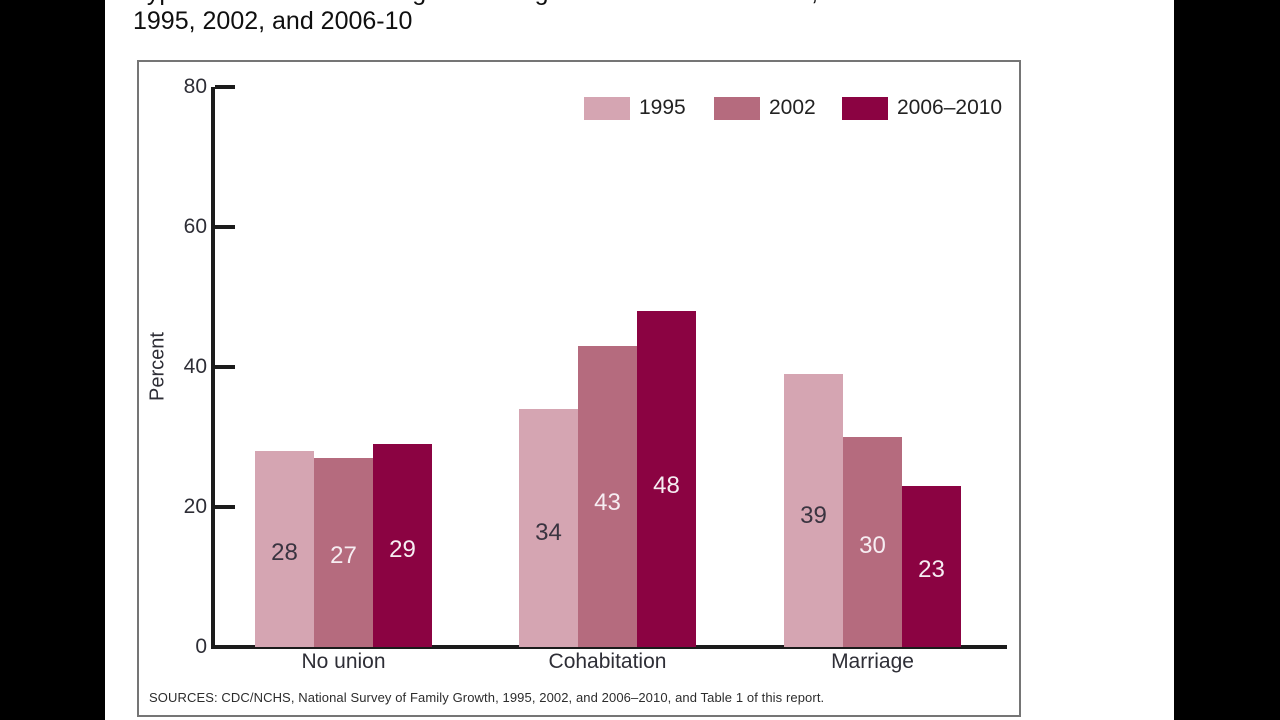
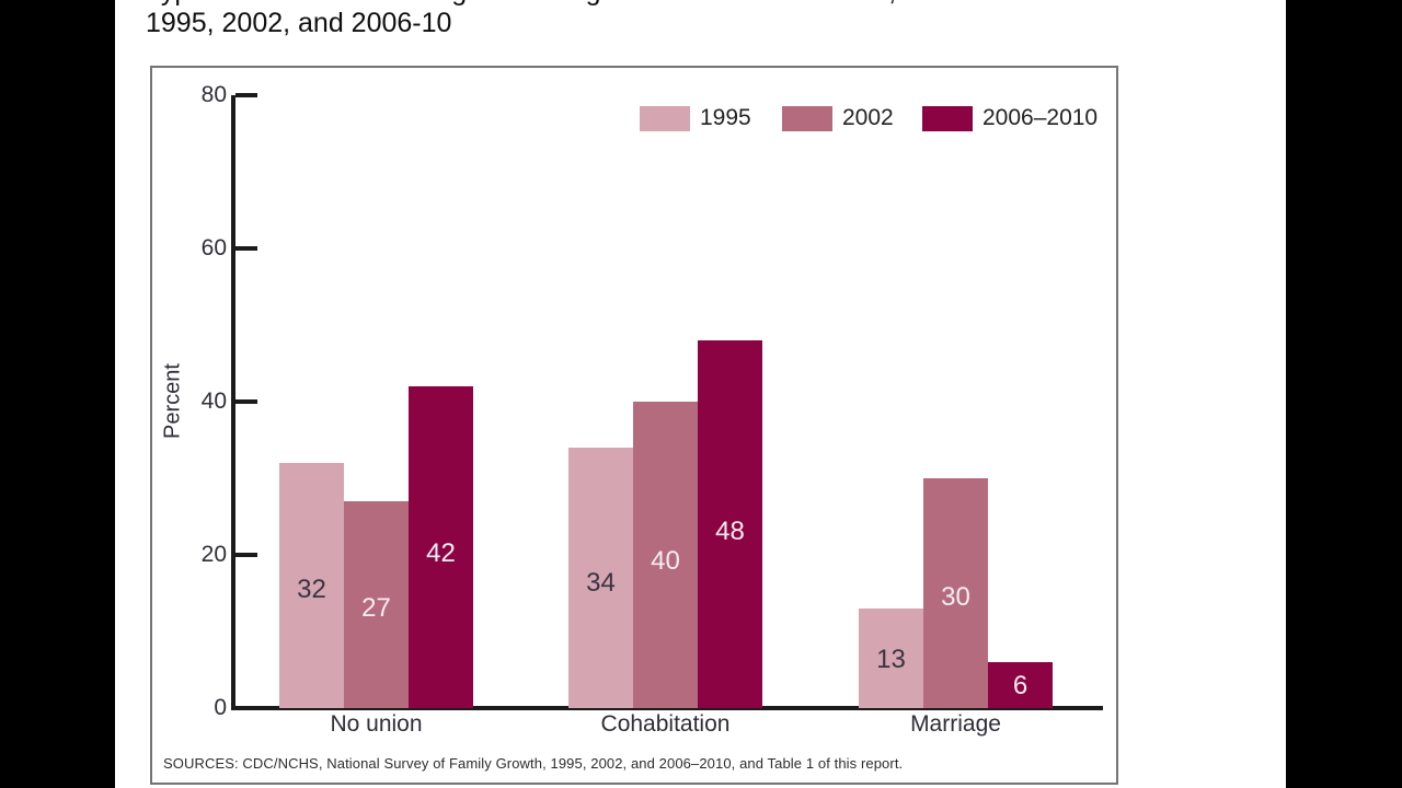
1995/No union: 28 -> 32
2006–2010/No union: 29 -> 42
2002/Cohabitation: 43 -> 40
1995/Marriage: 39 -> 13
2006–2010/Marriage: 23 -> 6
